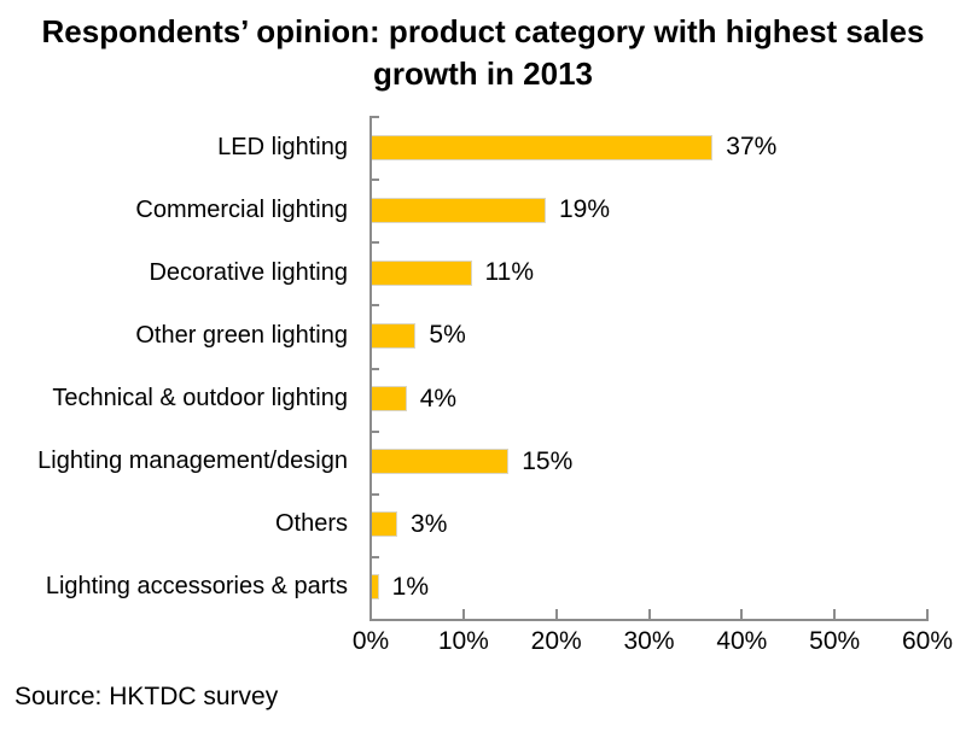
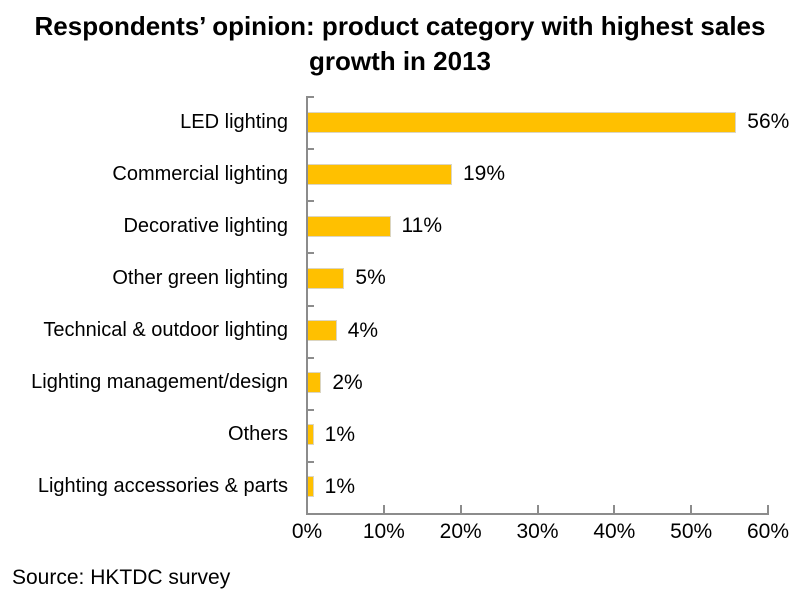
LED lighting: 37% -> 56%
Lighting management/design: 15% -> 2%
Others: 3% -> 1%
